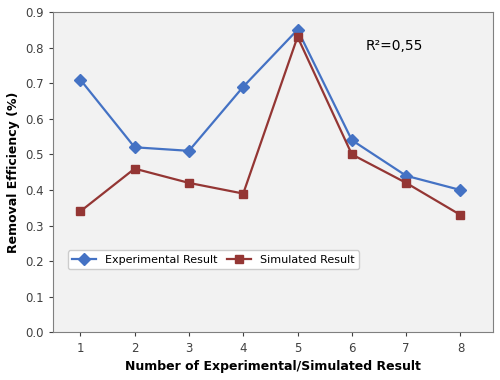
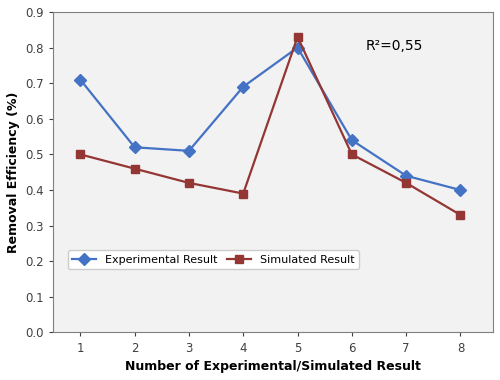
Simulated Result/1: 0.34 -> 0.50
Experimental Result/5: 0.85 -> 0.80
